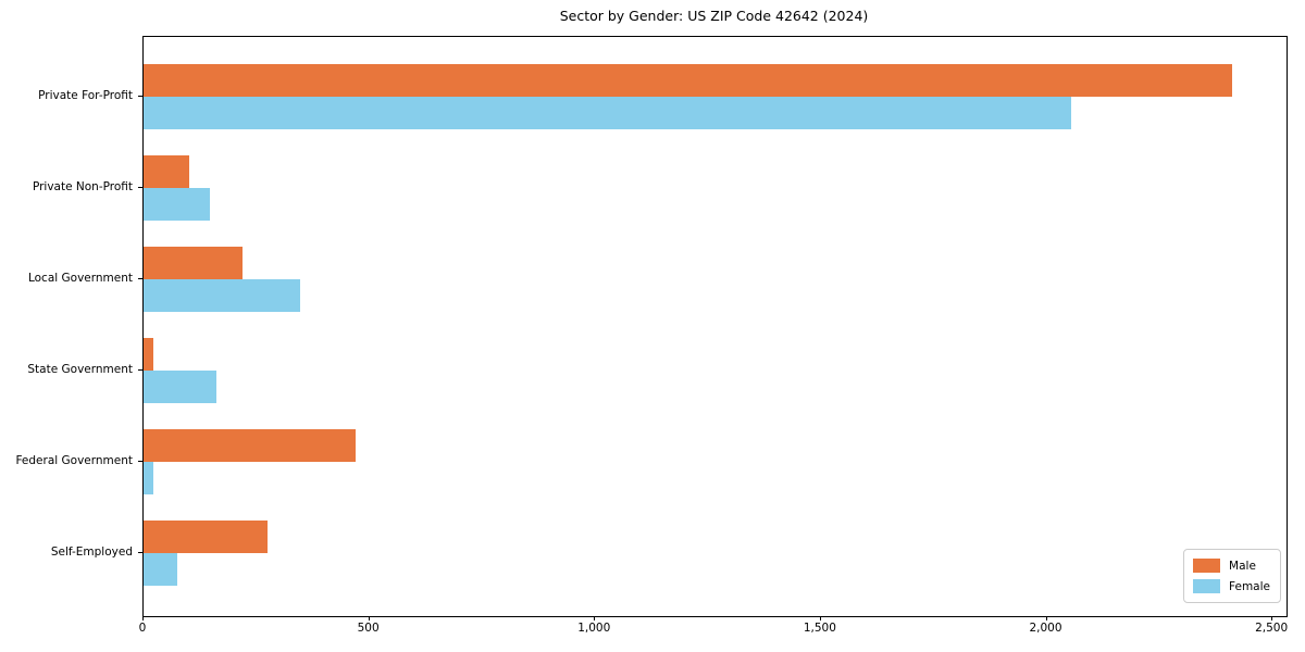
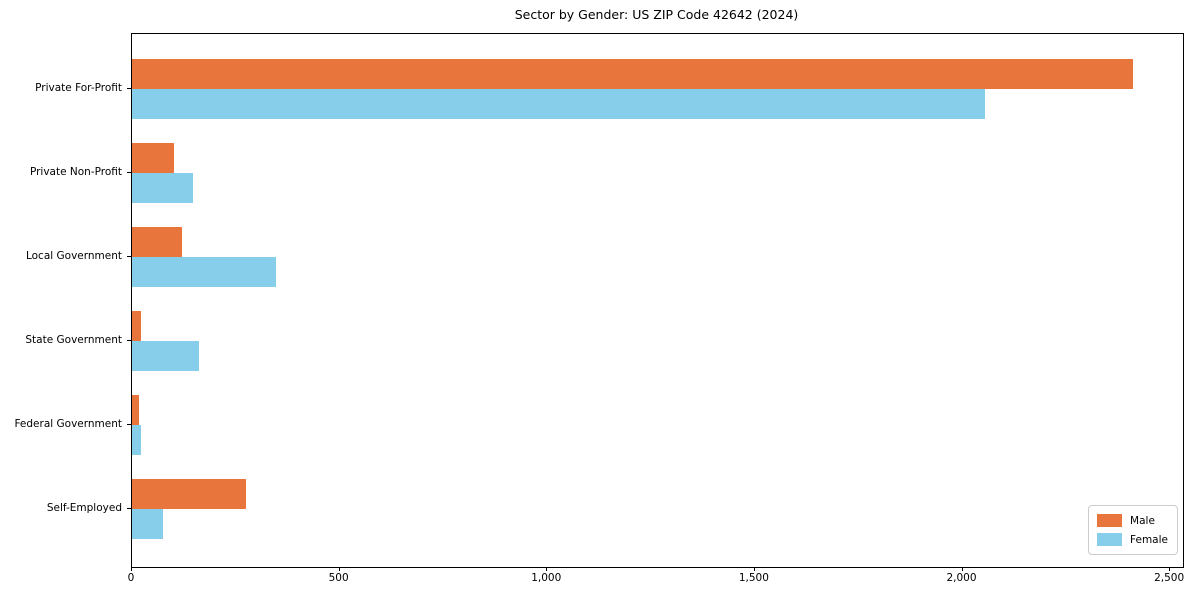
Male/Local Government: 220 -> 120
Male/Federal Government: 470 -> 20
